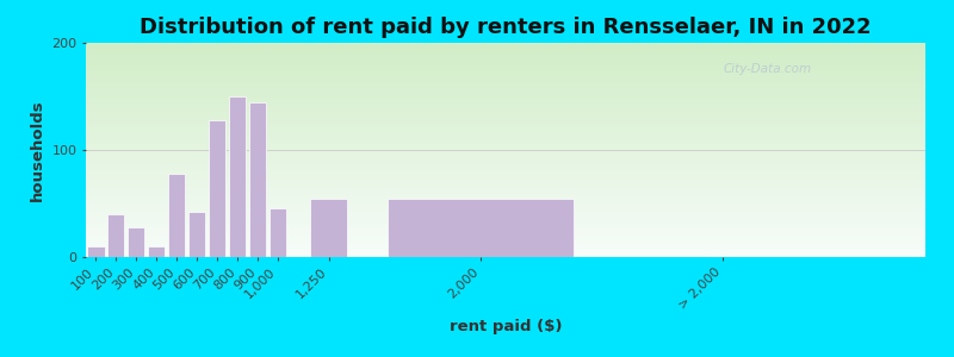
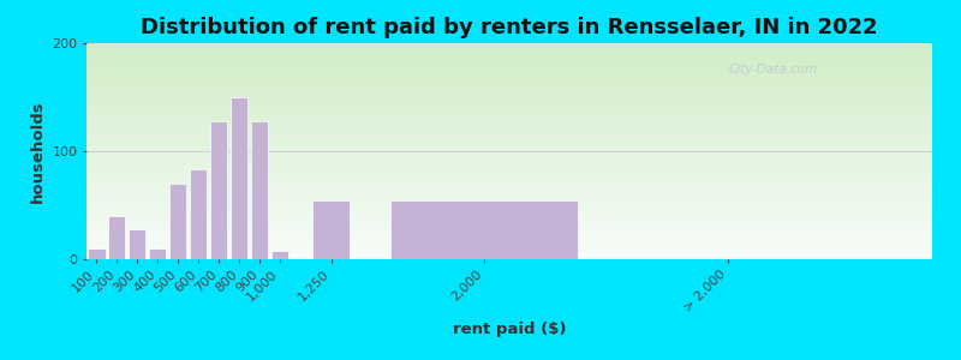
500: 78 -> 70
600: 42 -> 83
900: 144 -> 128
1,000: 46 -> 8
